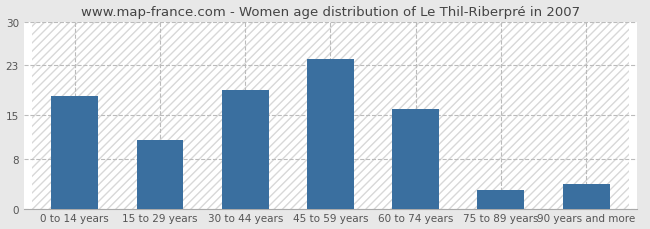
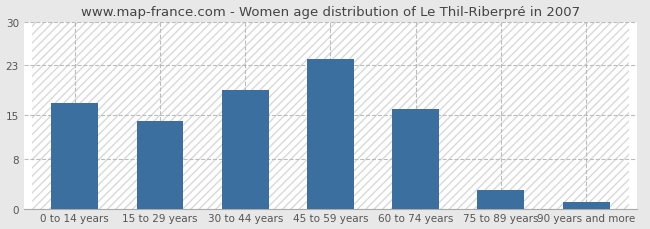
0 to 14 years: 18 -> 17
15 to 29 years: 11 -> 14
90 years and more: 4 -> 1
